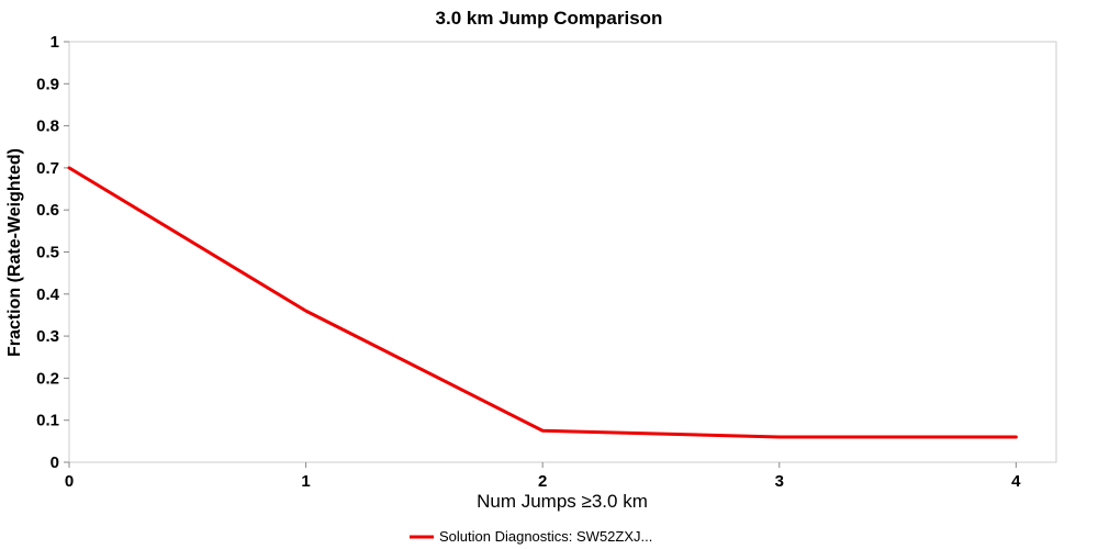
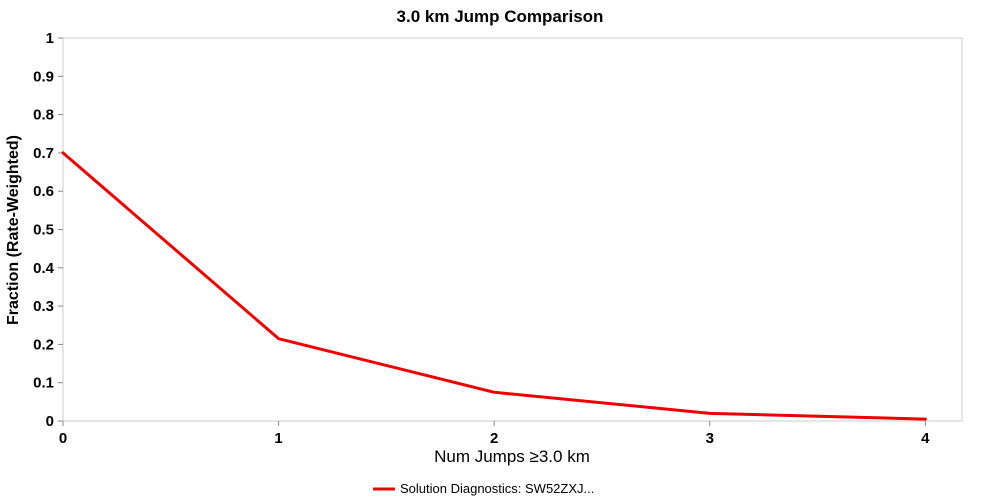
1: 0.36 -> 0.21
3: 0.06 -> 0.02
4: 0.06 -> 0.01
